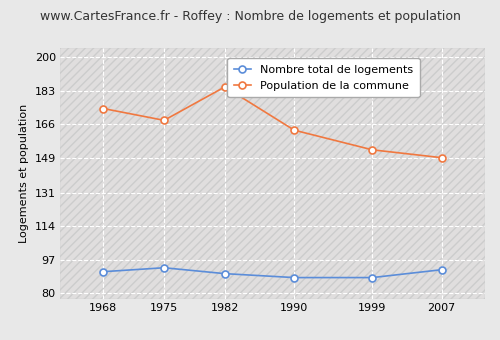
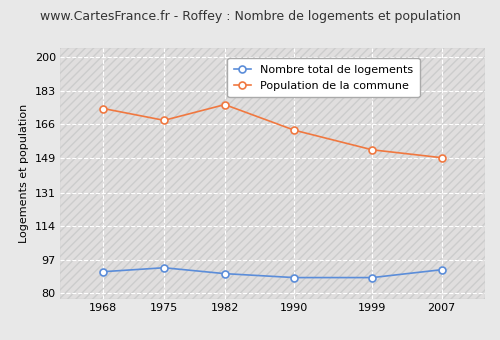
Population de la commune/1982: 185 -> 176
